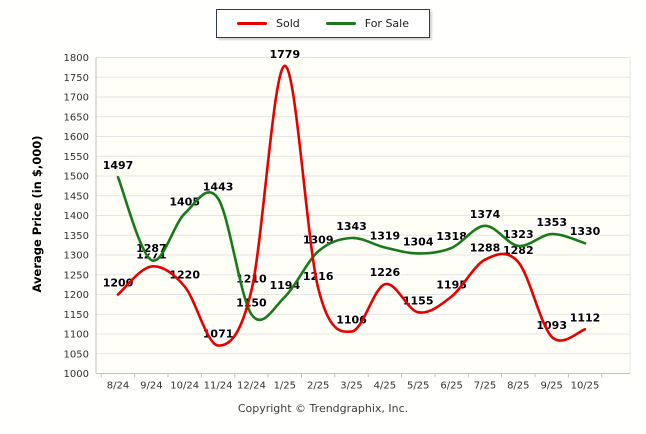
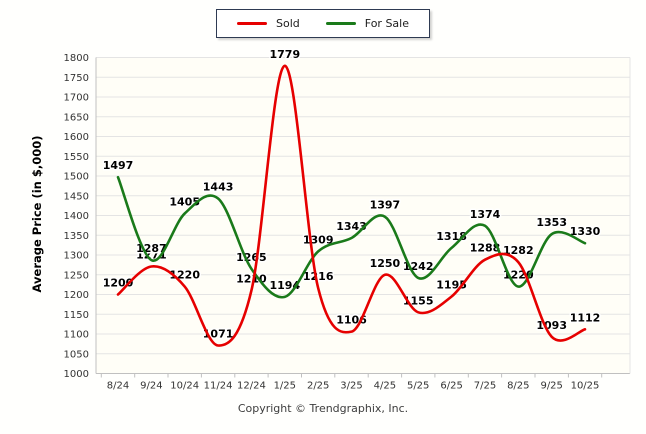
For Sale/12/24: 1150 -> 1265
Sold/4/25: 1226 -> 1250
For Sale/4/25: 1319 -> 1397
For Sale/5/25: 1304 -> 1242
For Sale/8/25: 1323 -> 1220
